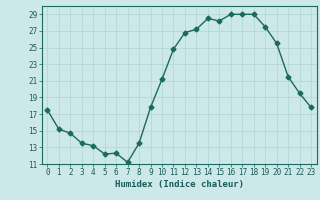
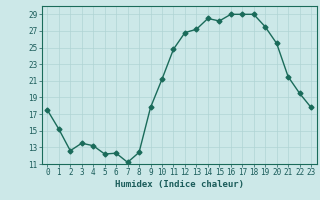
2: 14.7 -> 12.6
8: 13.5 -> 12.4
